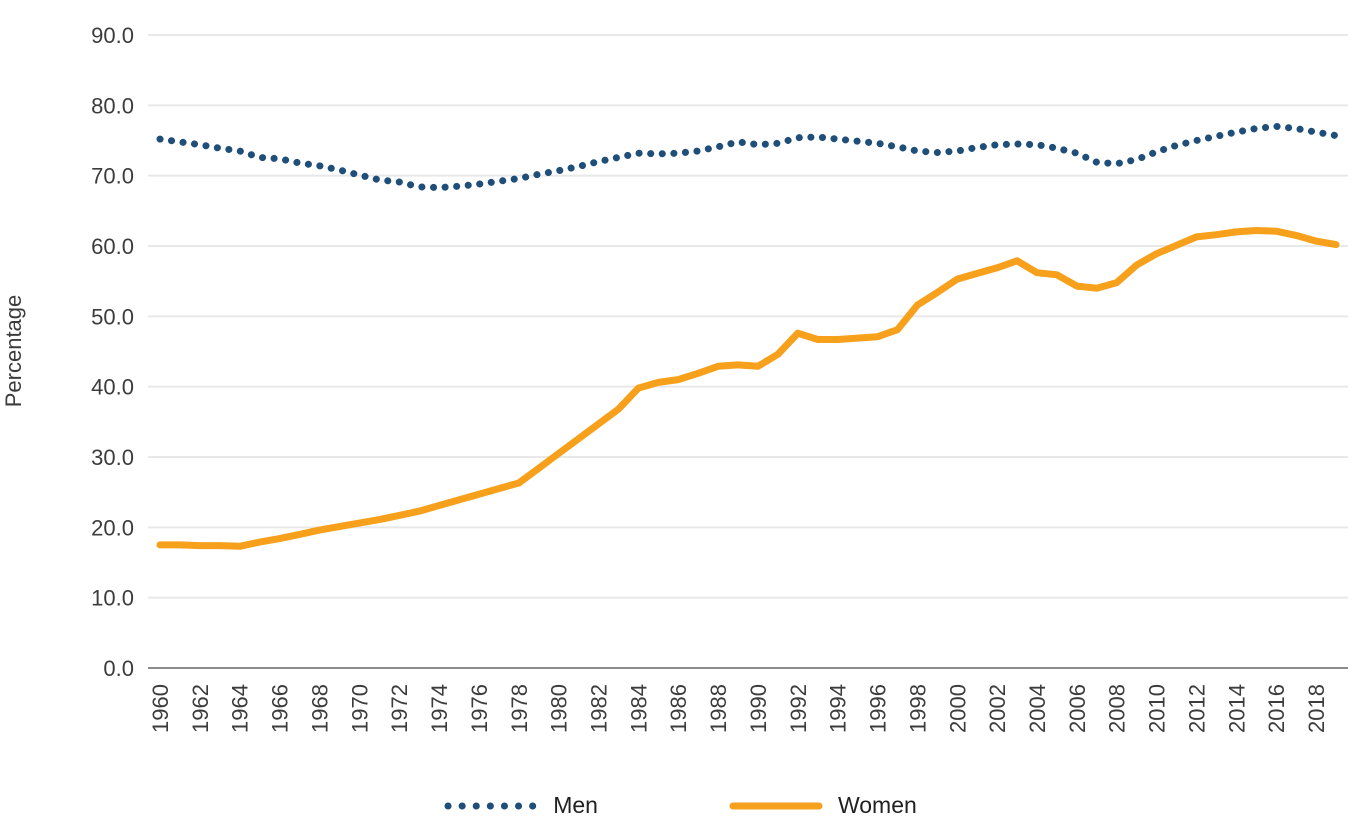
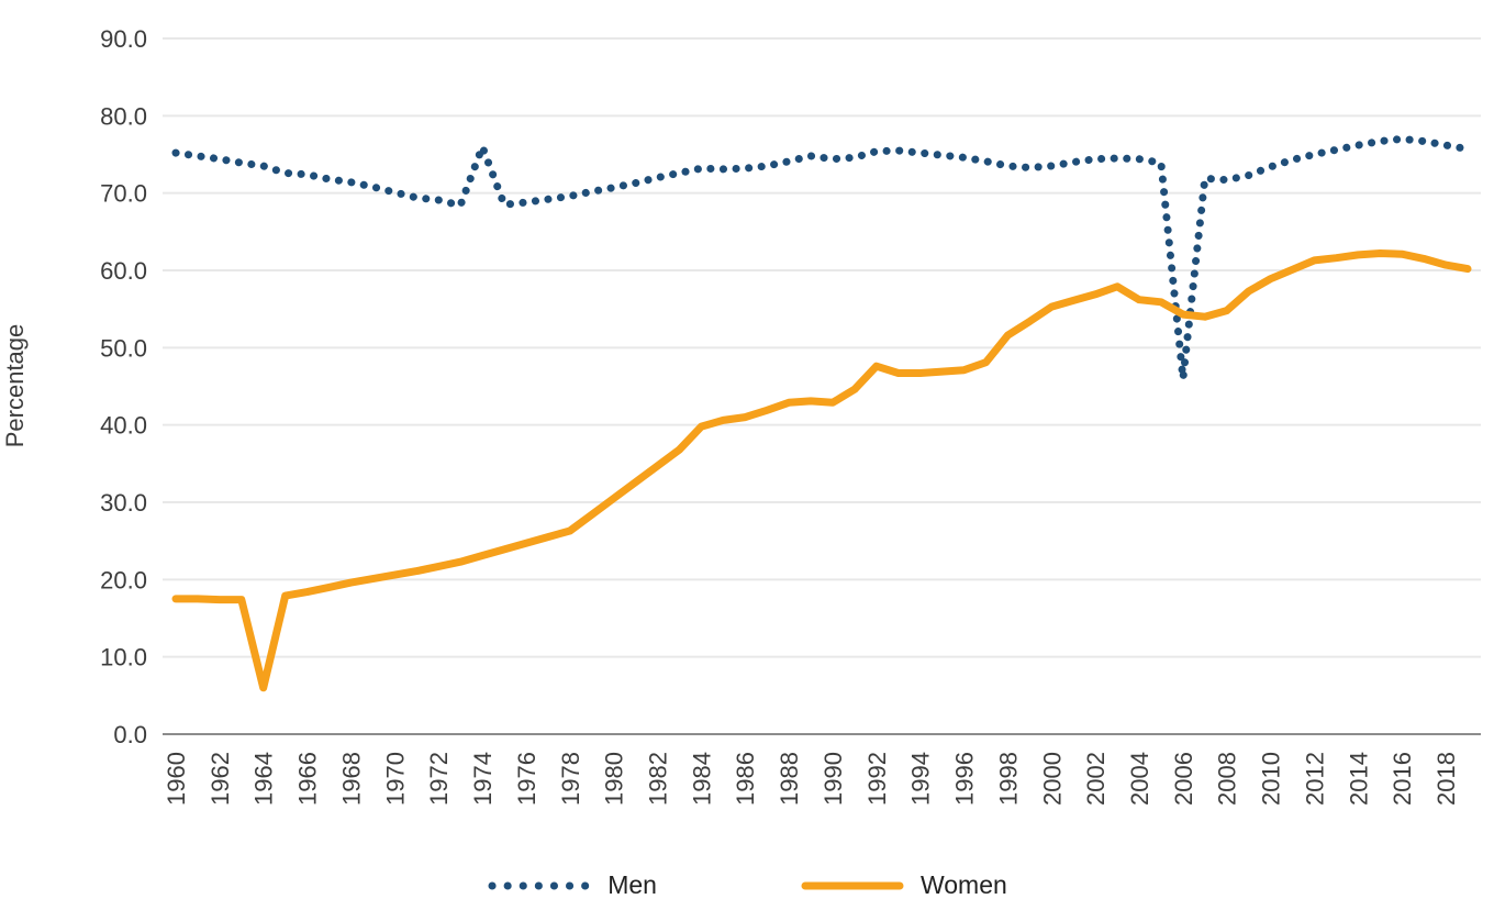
Women/1964: 17 -> 6
Men/1974: 68 -> 76
Men/2006: 73 -> 46
